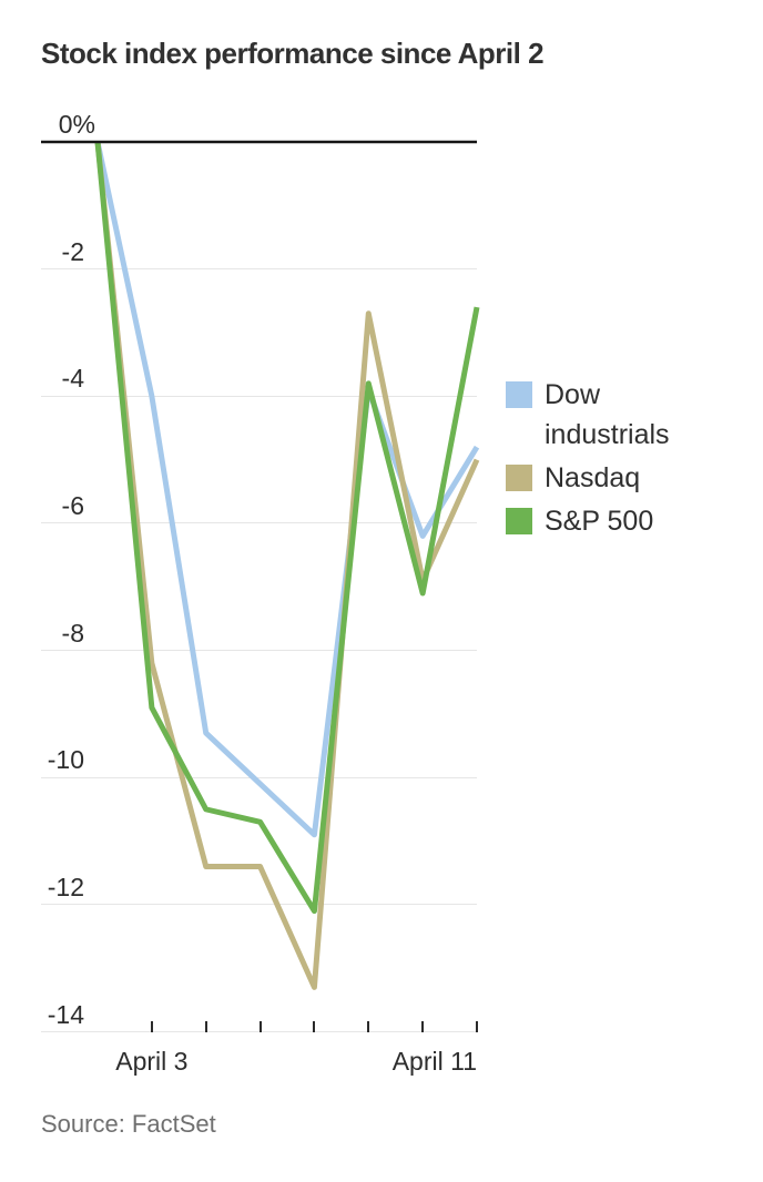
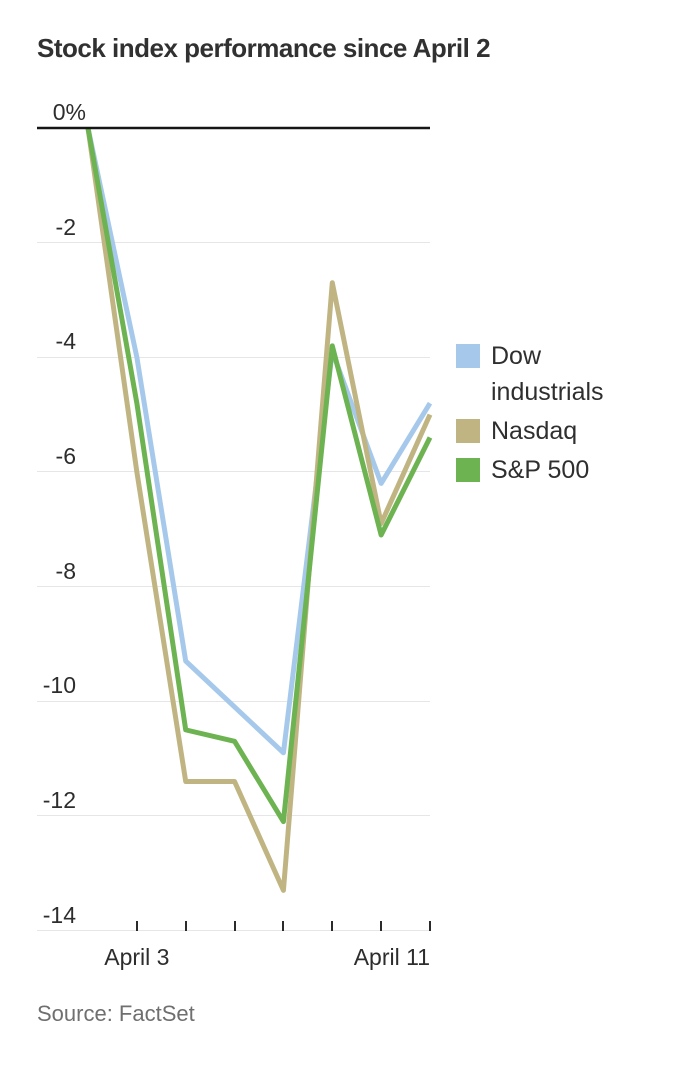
Nasdaq/April 3: -8.2 -> -6.0
S&P 500/April 3: -8.9 -> -4.8
S&P 500/April 11: -2.6 -> -5.4
